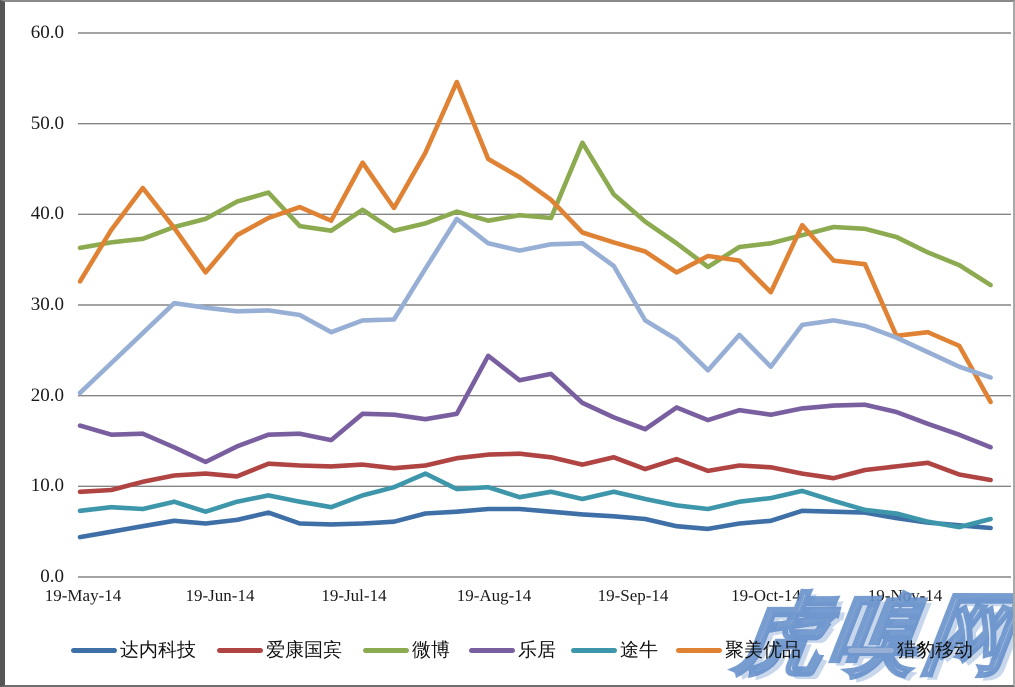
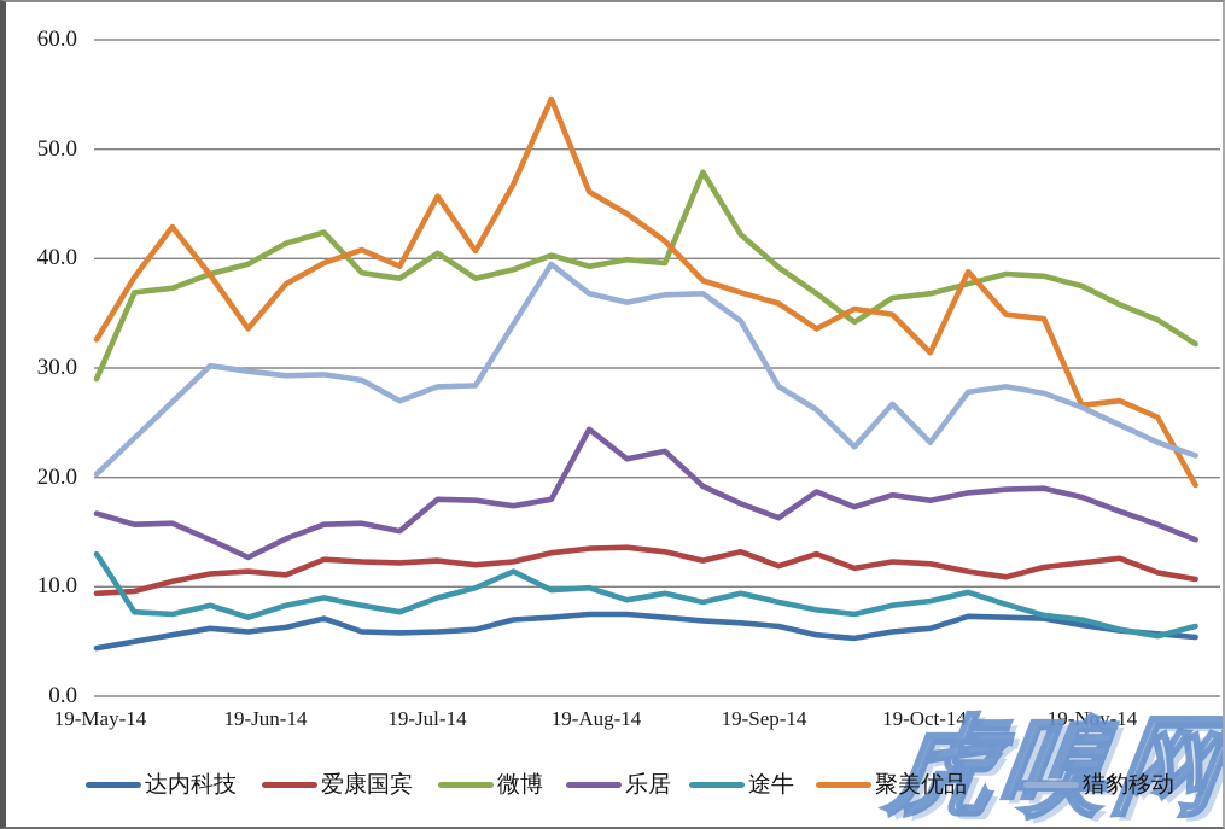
微博/19-May-14: 36 -> 29
途牛/19-May-14: 7 -> 13
